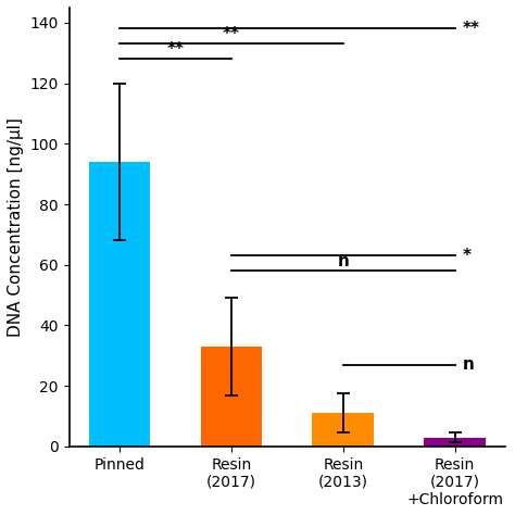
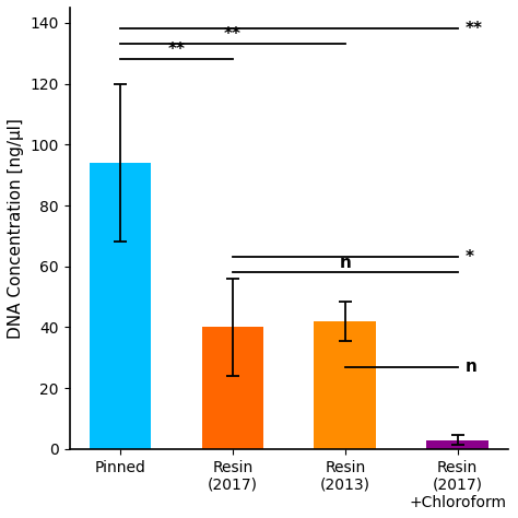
Resin (2017): 33 -> 40
Resin (2013): 11 -> 42
